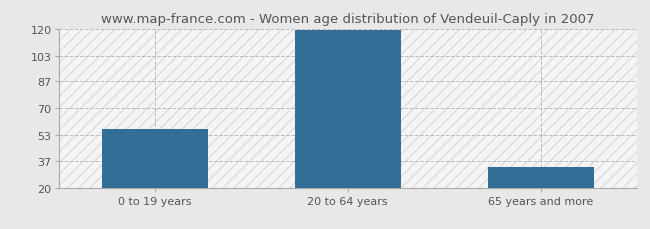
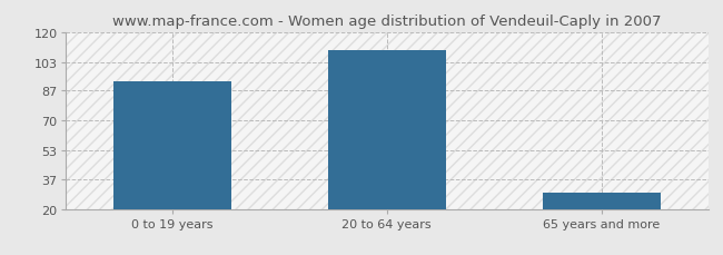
0 to 19 years: 57 -> 92
20 to 64 years: 119 -> 110
65 years and more: 33 -> 29
